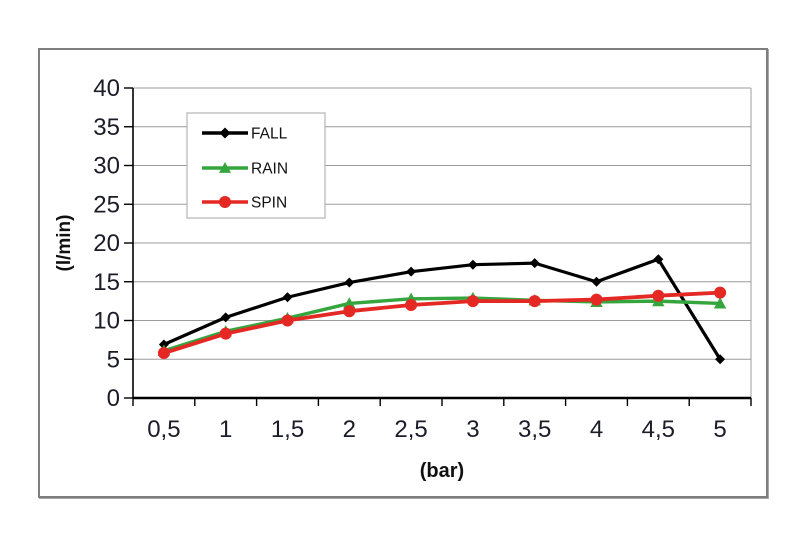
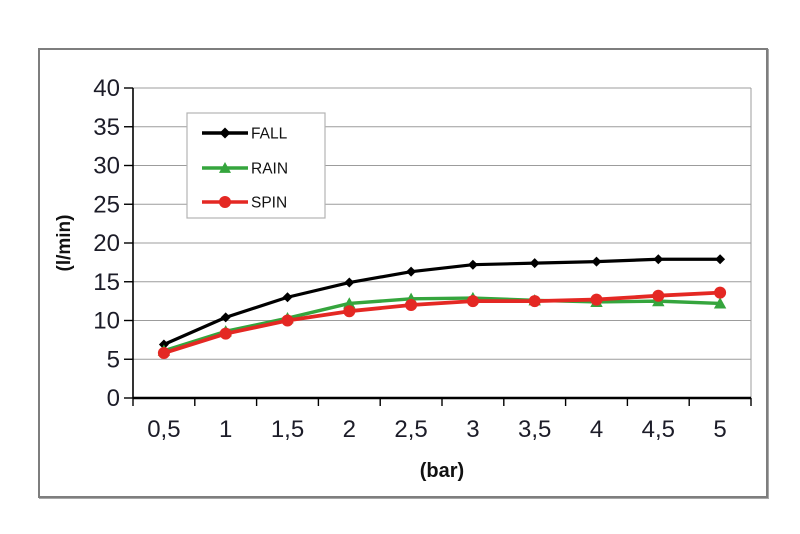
FALL/4: 15 -> 18
FALL/5: 5 -> 18
